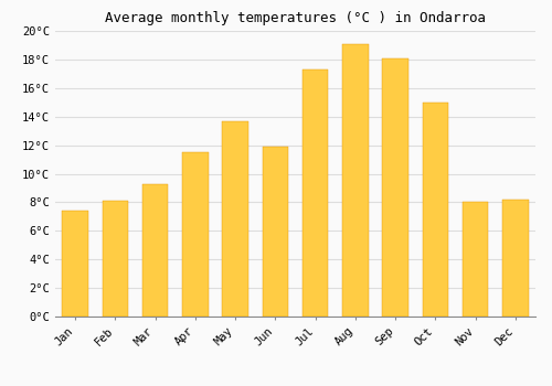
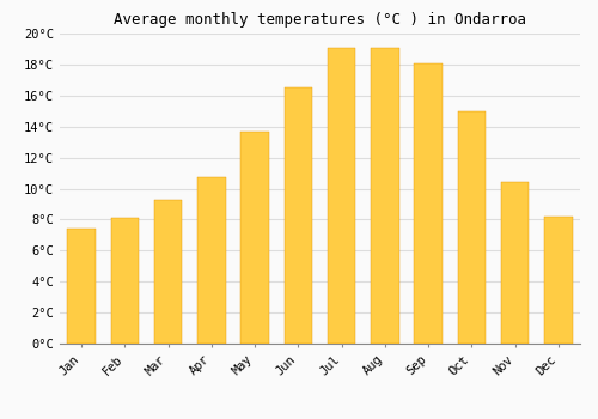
Apr: 11.5°C -> 10.7°C
Jun: 11.9°C -> 16.5°C
Jul: 17.3°C -> 19.1°C
Nov: 8.0°C -> 10.4°C
